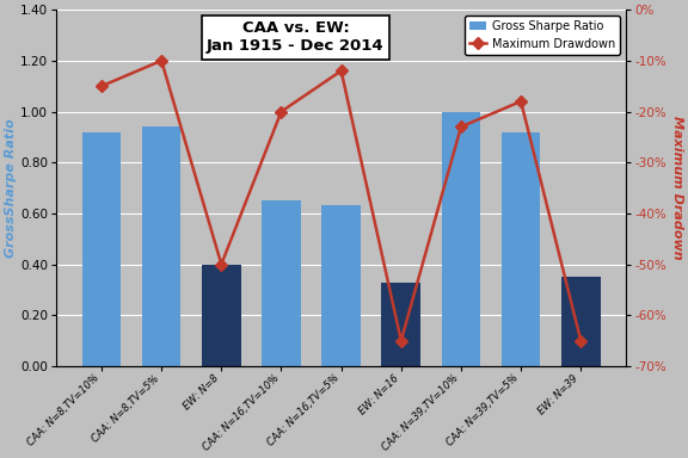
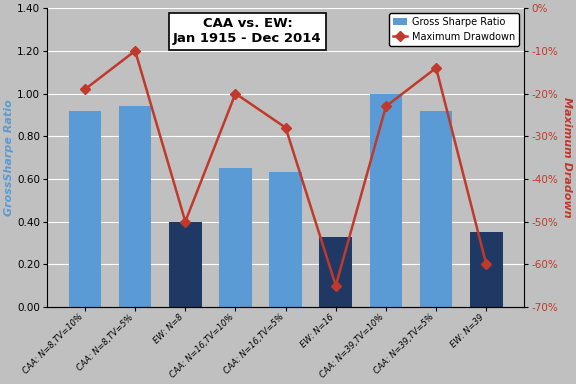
Maximum Drawdown/CAA: N=8,TV=10%: -15% -> -19%
Maximum Drawdown/CAA: N=16,TV=5%: -12% -> -28%
Maximum Drawdown/CAA: N=39,TV=5%: -18% -> -14%
Maximum Drawdown/EW: N=39: -65% -> -60%
